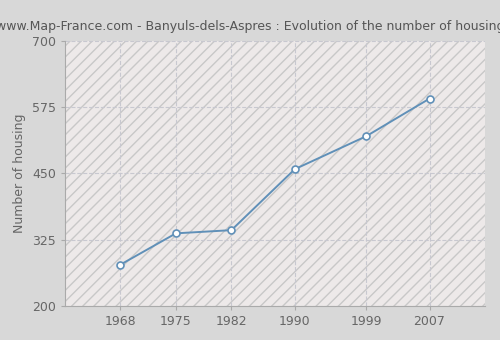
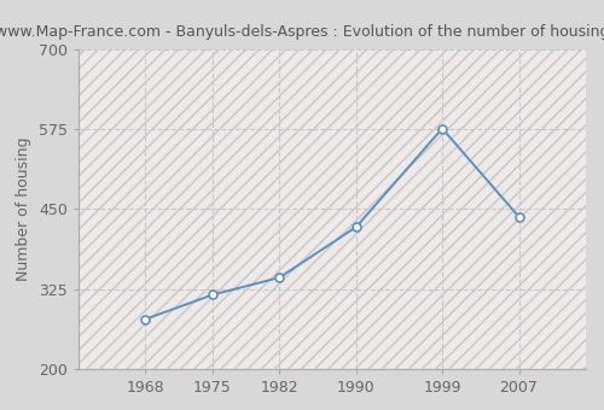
1975: 337 -> 316
1990: 458 -> 422
1999: 520 -> 576
2007: 591 -> 438
